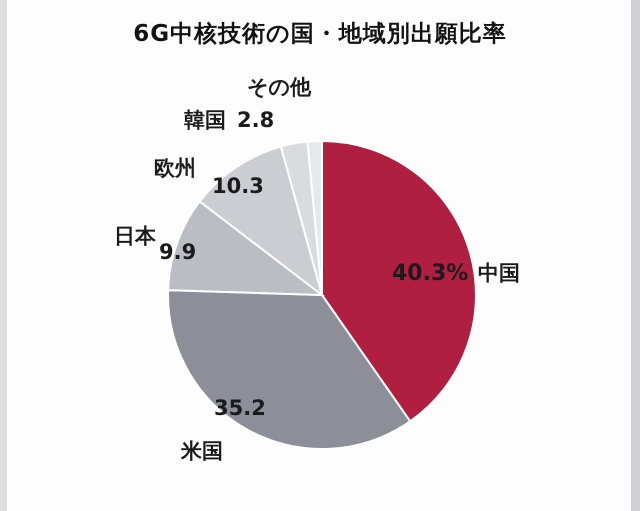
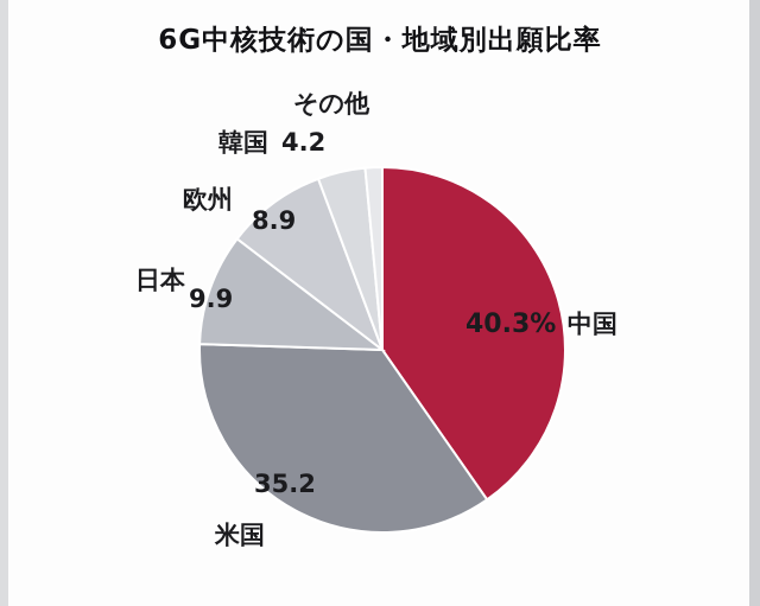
欧州: 10.3 -> 8.9
韓国: 2.8 -> 4.2
